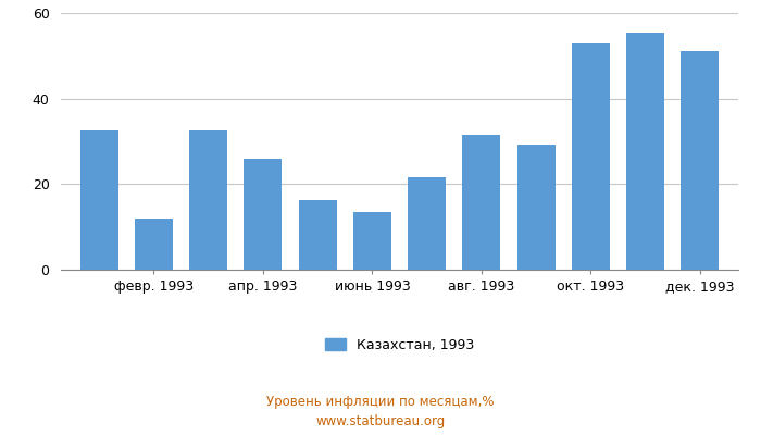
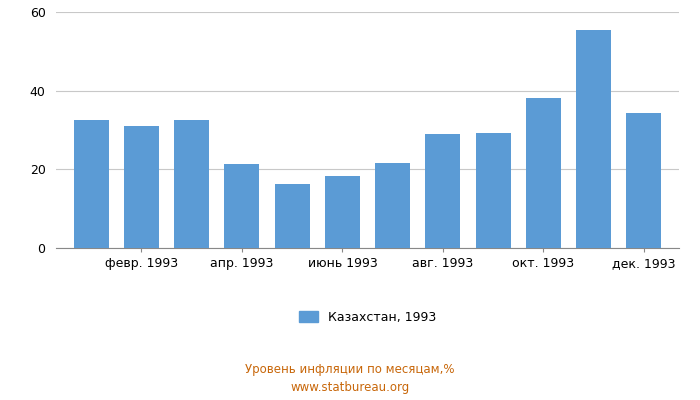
февр. 1993: 12.0 -> 31.0
апр. 1993: 26.0 -> 21.3
июнь 1993: 13.5 -> 18.4
авг. 1993: 31.5 -> 29.0
окт. 1993: 53.0 -> 38.2
дек. 1993: 51.0 -> 34.2
